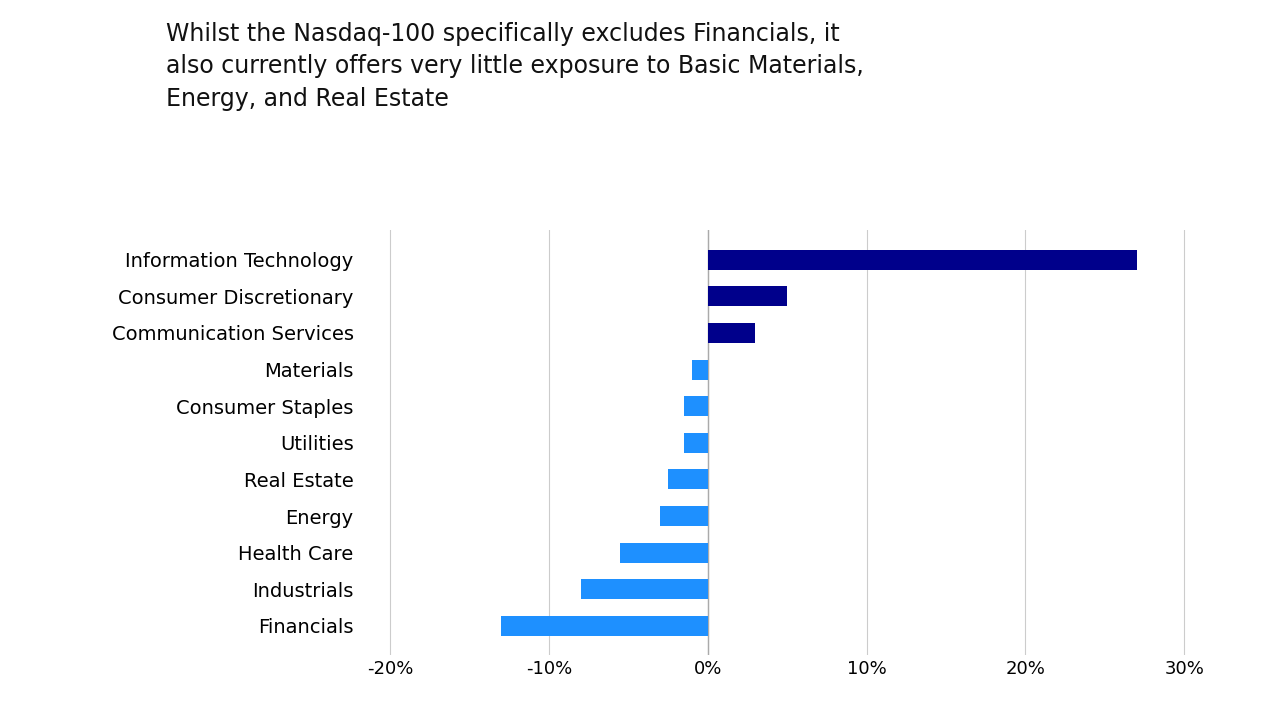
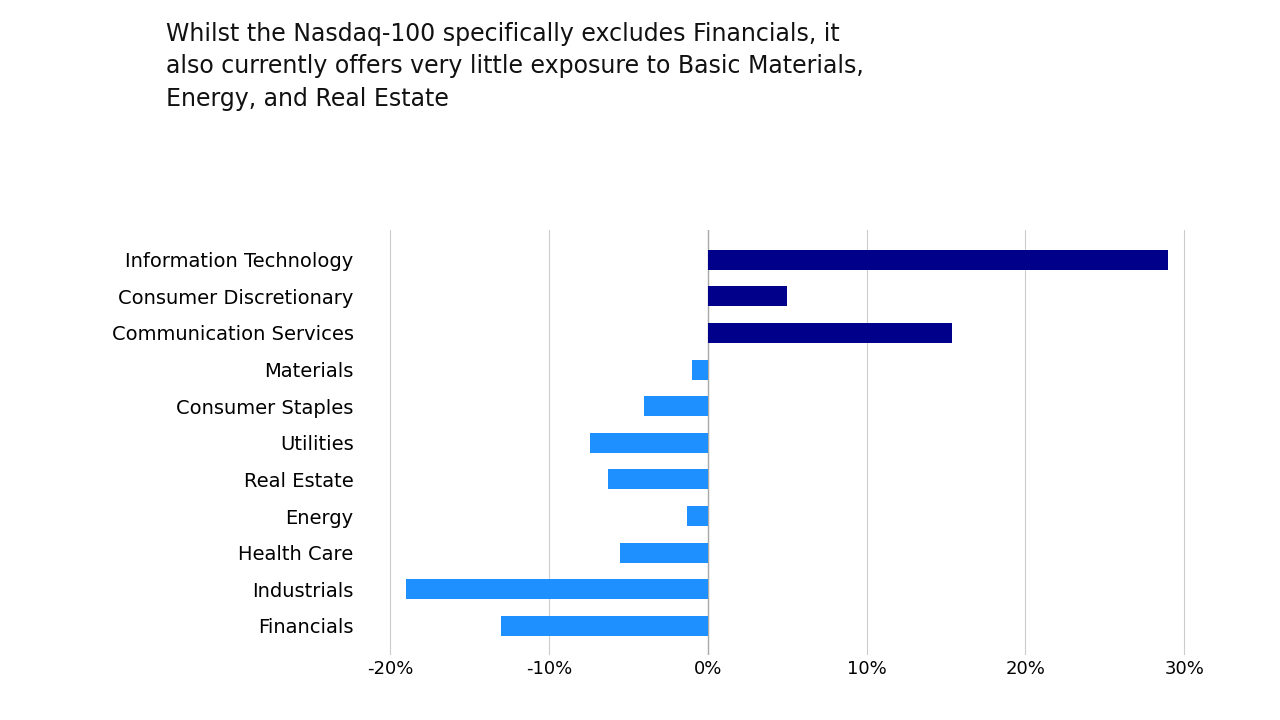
Information Technology: 27.0% -> 29.0%
Communication Services: 3.0% -> 15.4%
Consumer Staples: -1.5% -> -4.0%
Utilities: -1.5% -> -7.4%
Real Estate: -2.5% -> -6.3%
Energy: -3.0% -> -1.3%
Industrials: -8.0% -> -19.0%
